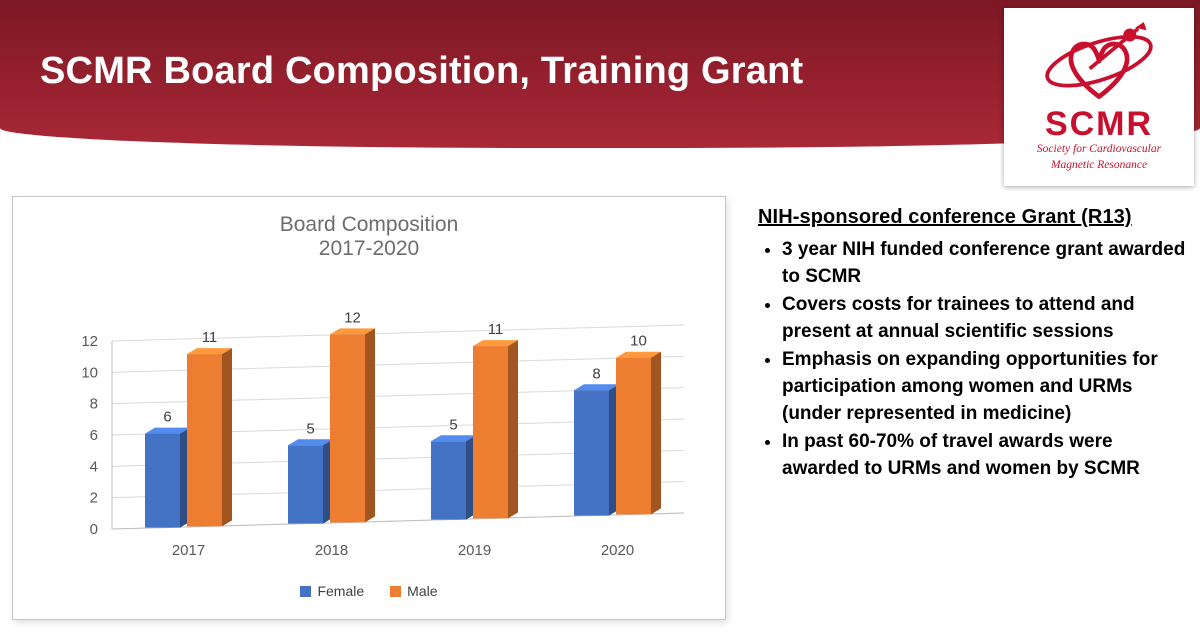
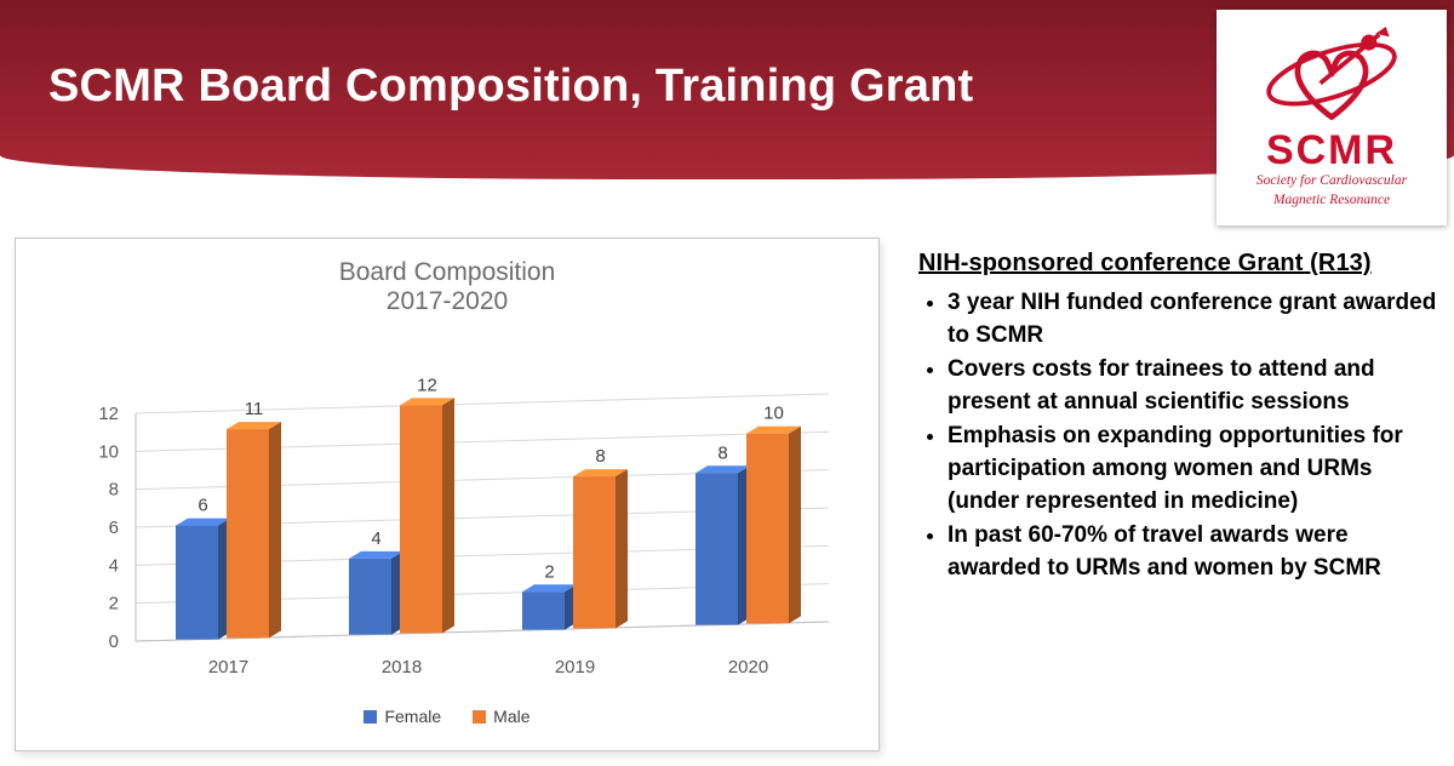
Female/2018: 5 -> 4
Female/2019: 5 -> 2
Male/2019: 11 -> 8
